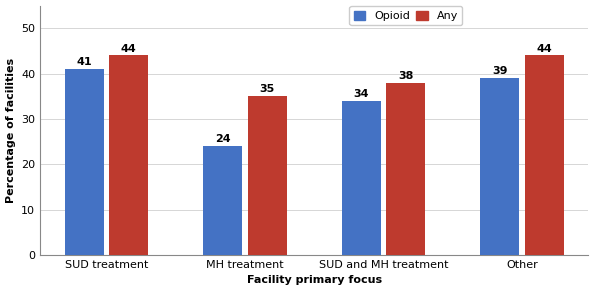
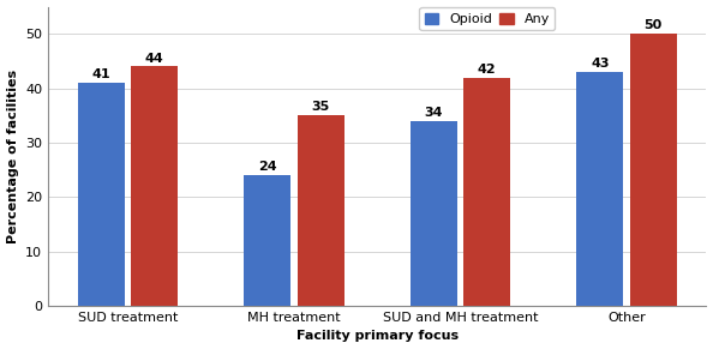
Any/SUD and MH treatment: 38 -> 42
Opioid/Other: 39 -> 43
Any/Other: 44 -> 50
